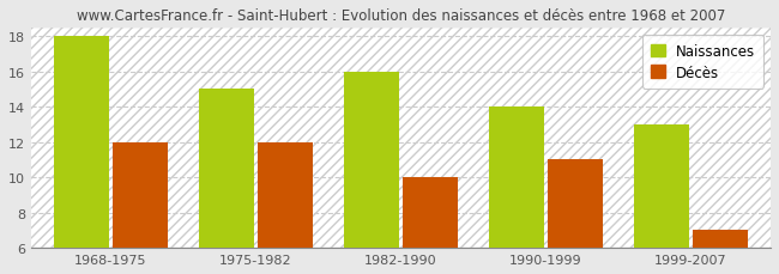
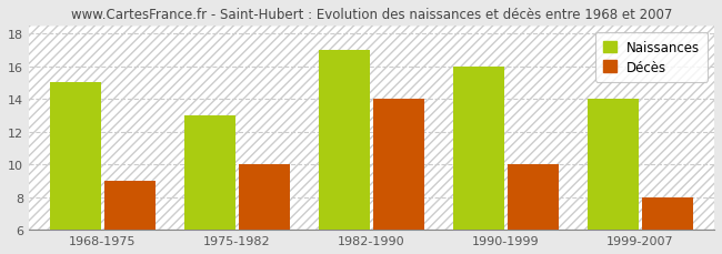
Naissances/1968-1975: 18 -> 15
Décès/1968-1975: 12 -> 9
Naissances/1975-1982: 15 -> 13
Décès/1975-1982: 12 -> 10
Naissances/1982-1990: 16 -> 17
Décès/1982-1990: 10 -> 14
Naissances/1990-1999: 14 -> 16
Décès/1990-1999: 11 -> 10
Naissances/1999-2007: 13 -> 14
Décès/1999-2007: 7 -> 8
